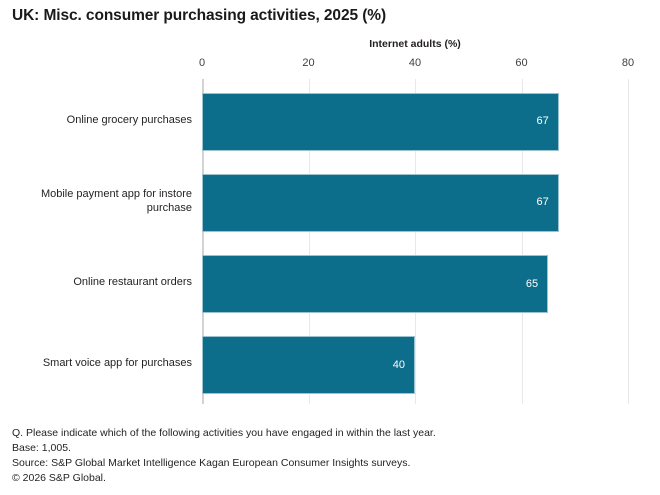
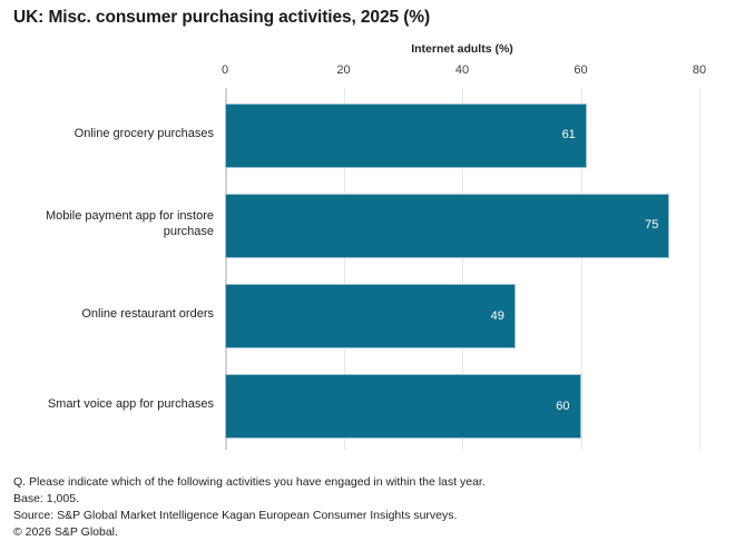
Online grocery purchases: 67 -> 61
Mobile payment app for instore purchase: 67 -> 75
Online restaurant orders: 65 -> 49
Smart voice app for purchases: 40 -> 60
